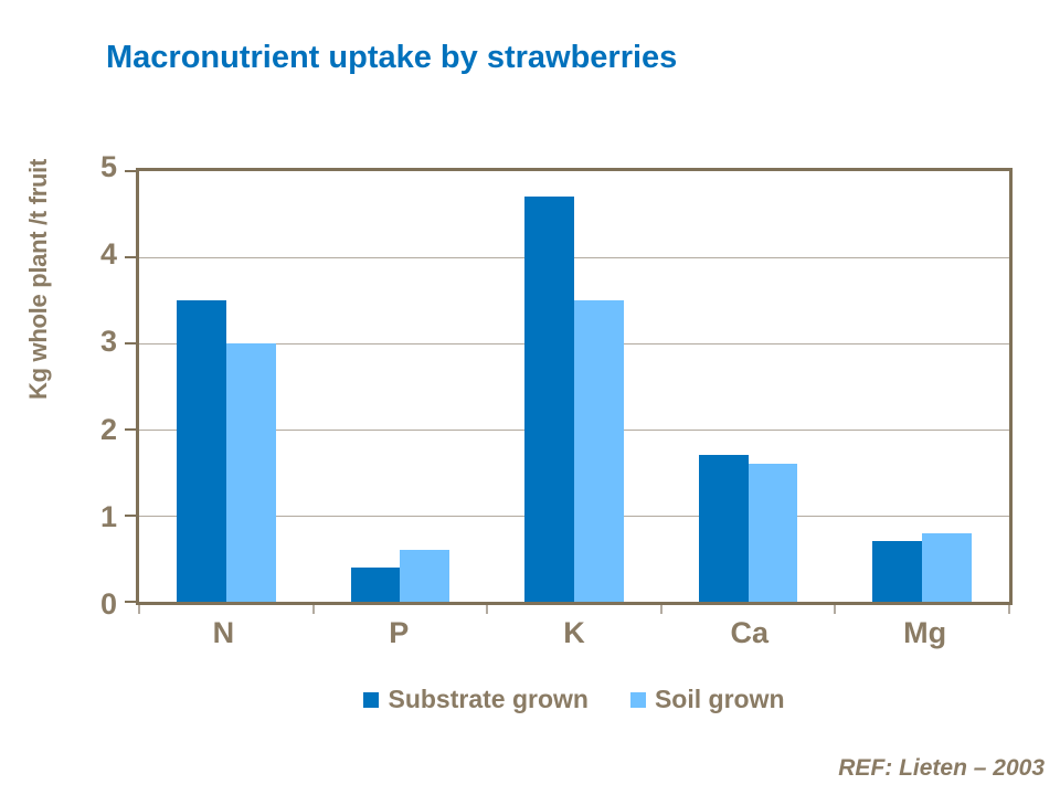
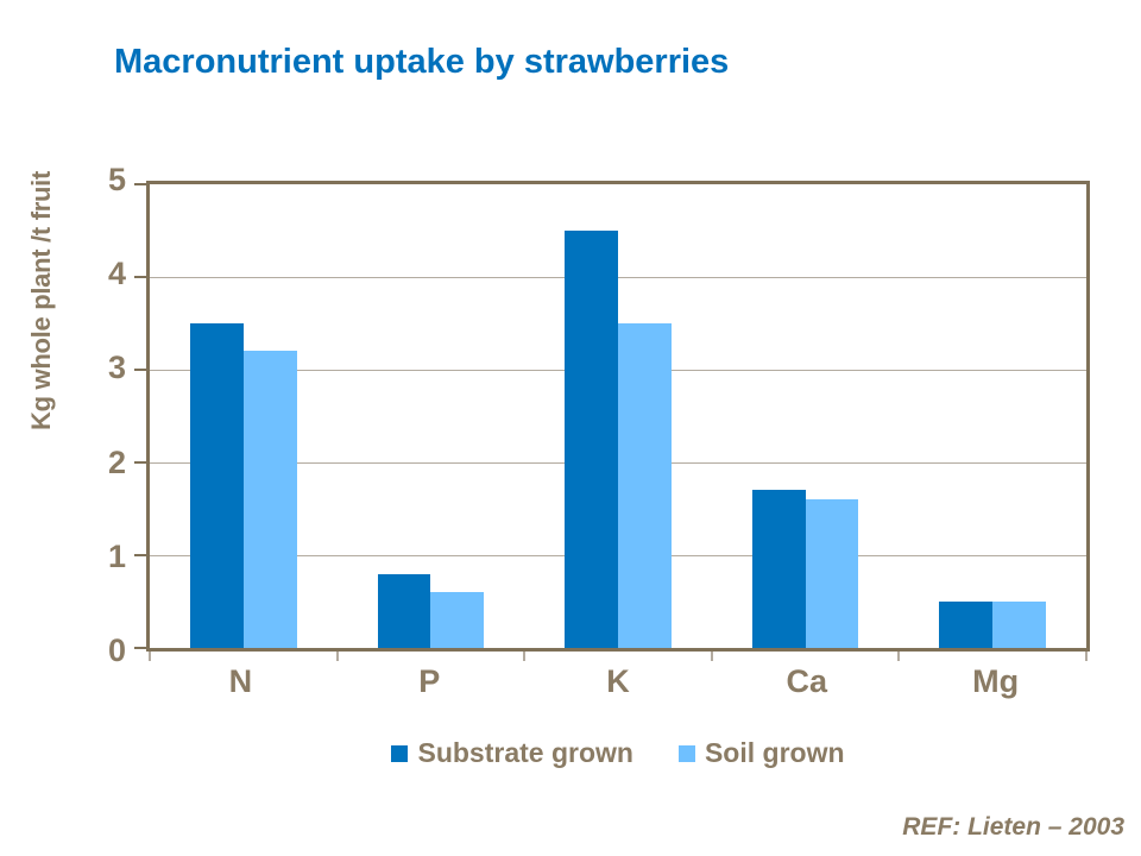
Soil grown/N: 3.0 -> 3.2
Substrate grown/P: 0.4 -> 0.8
Substrate grown/K: 4.7 -> 4.5
Substrate grown/Mg: 0.7 -> 0.5
Soil grown/Mg: 0.8 -> 0.5
